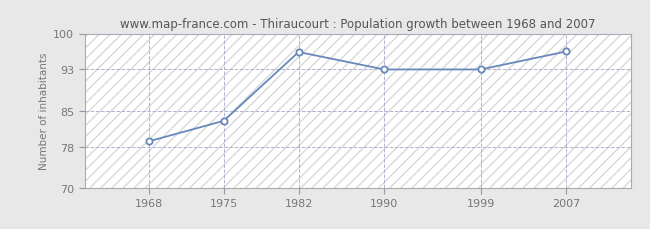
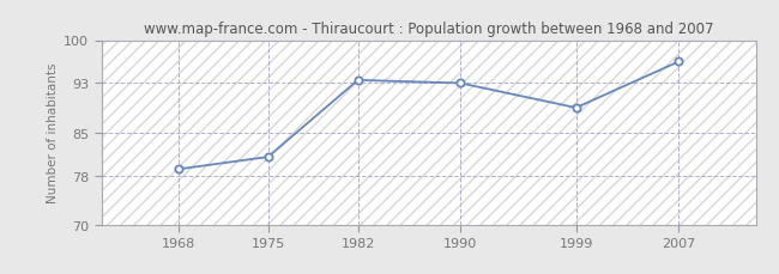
1975: 83.0 -> 81.0
1982: 96.4 -> 93.5
1999: 93.0 -> 89.0
